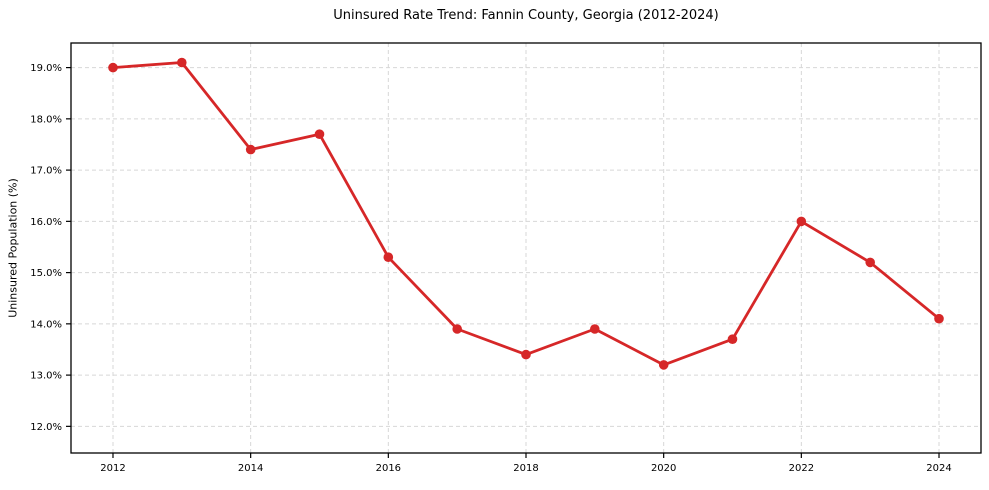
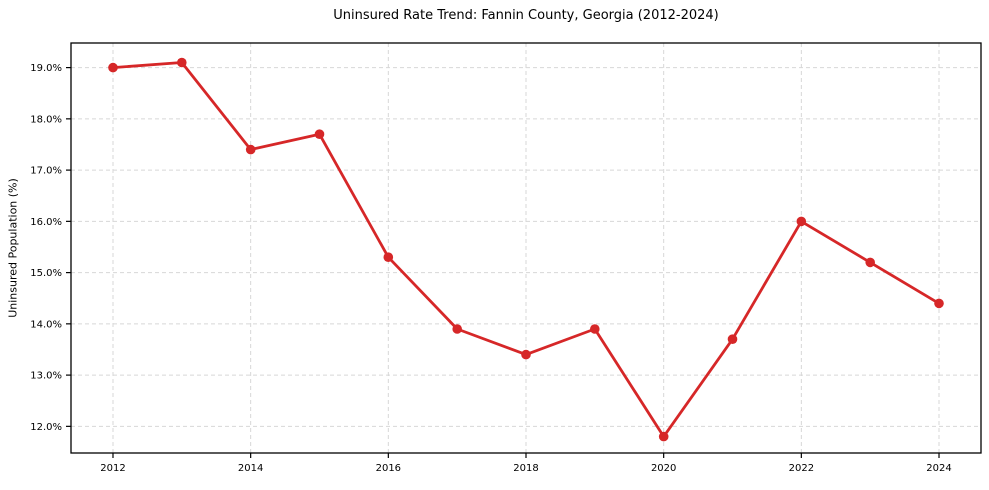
2020: 13.2% -> 11.8%
2024: 14.1% -> 14.4%
